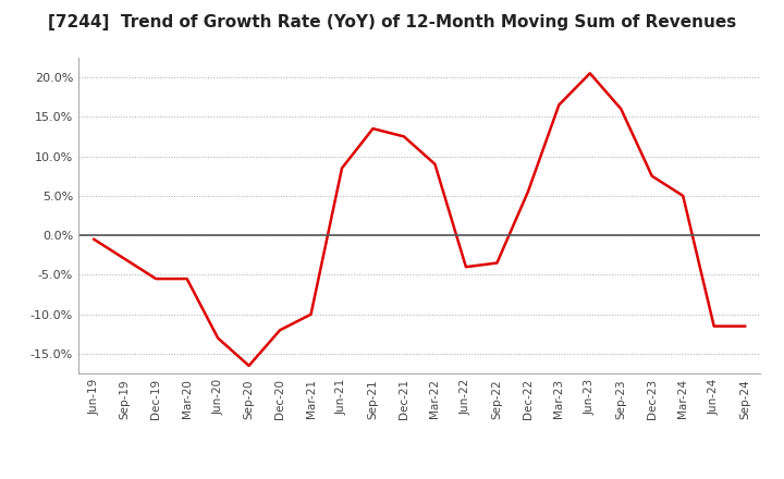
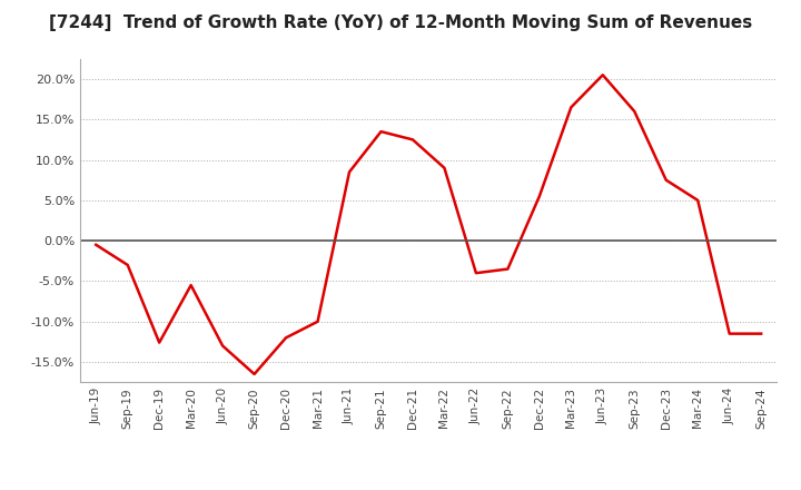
Dec-19: -5.5% -> -12.6%
